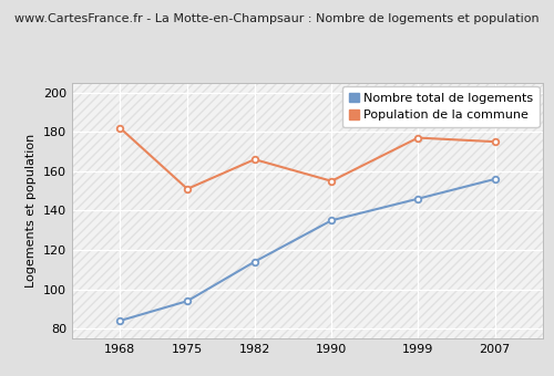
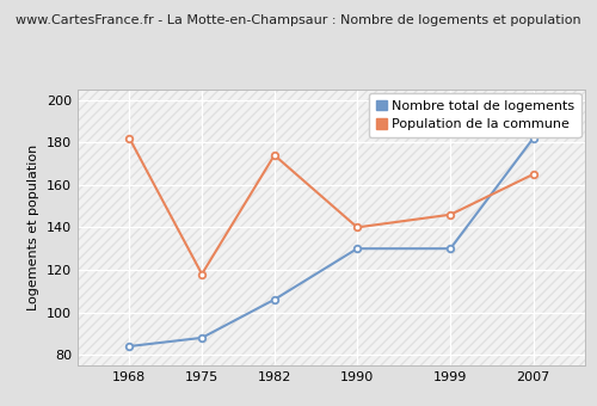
Nombre total de logements/1975: 94 -> 88
Population de la commune/1975: 151 -> 118
Nombre total de logements/1982: 114 -> 106
Population de la commune/1982: 166 -> 174
Nombre total de logements/1990: 135 -> 130
Population de la commune/1990: 155 -> 140
Nombre total de logements/1999: 146 -> 130
Population de la commune/1999: 177 -> 146
Nombre total de logements/2007: 156 -> 182
Population de la commune/2007: 175 -> 165
